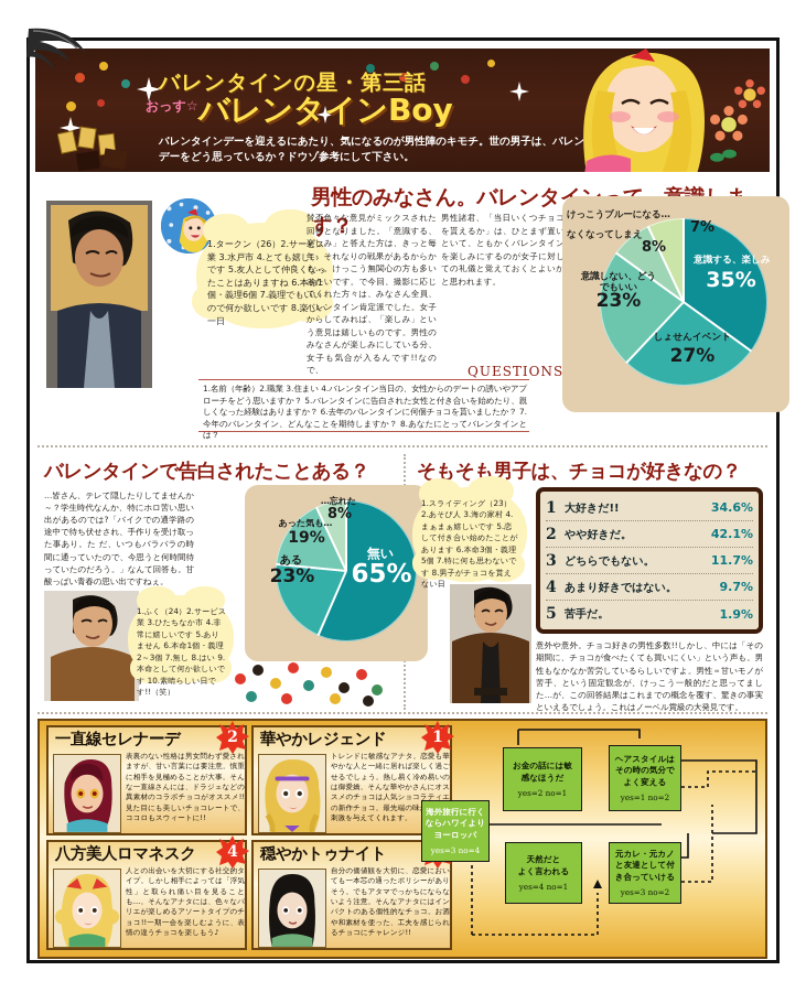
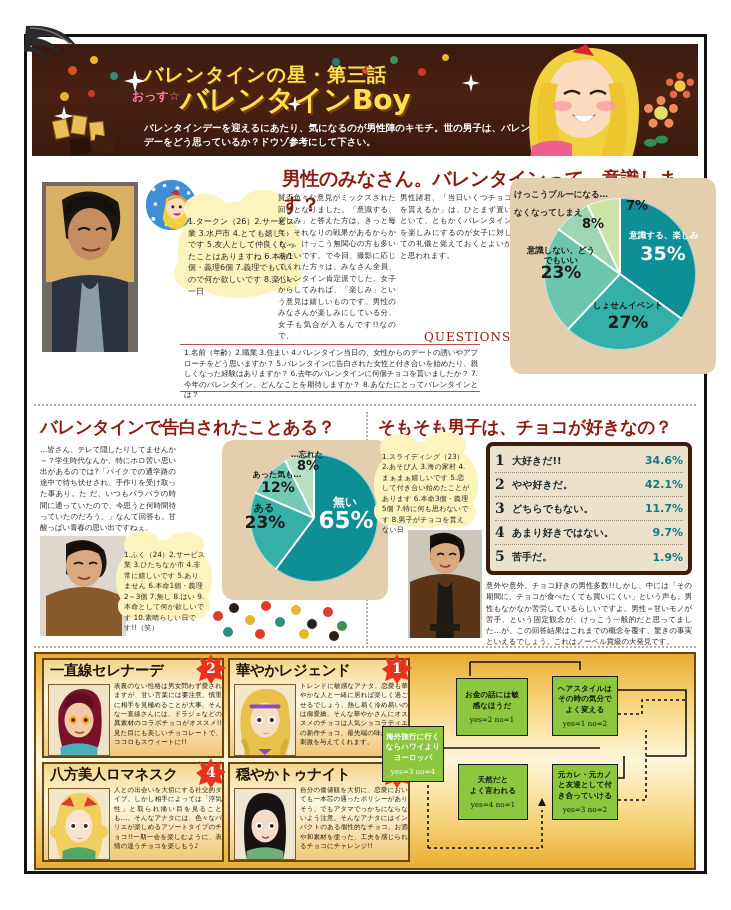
バレンタインで告白されたことある？/あった気も…: 19% -> 12%
